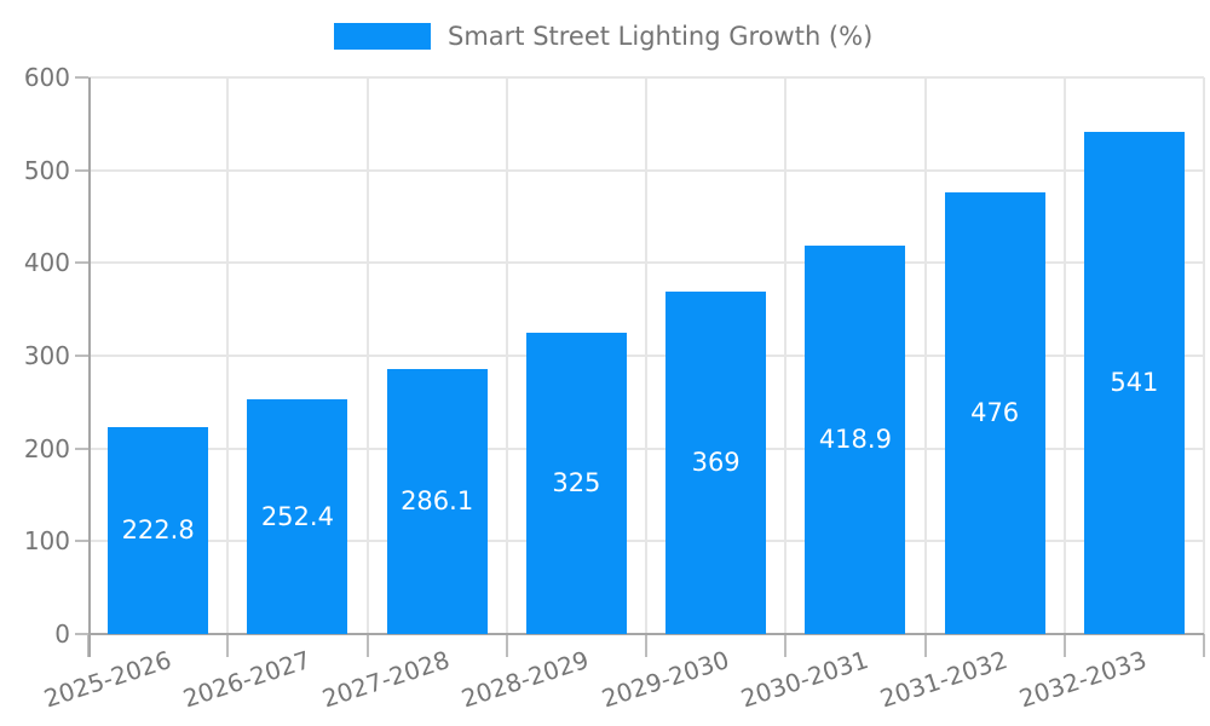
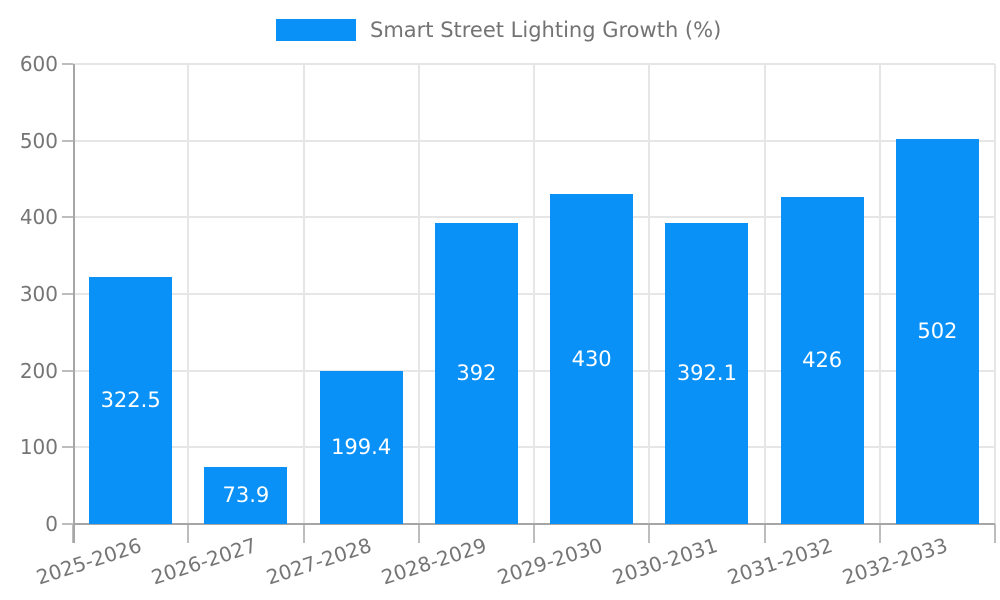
2025-2026: 222.8 -> 322.5
2026-2027: 252.4 -> 73.9
2027-2028: 286.1 -> 199.4
2028-2029: 325 -> 392
2029-2030: 369 -> 430
2030-2031: 418.9 -> 392.1
2031-2032: 476 -> 426
2032-2033: 541 -> 502
